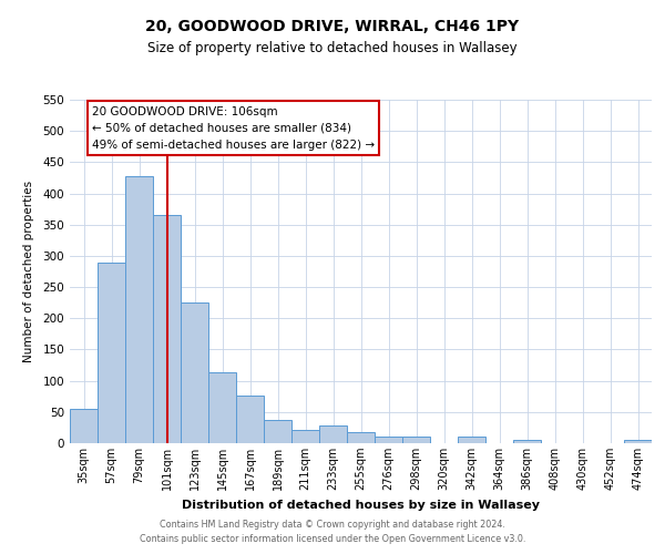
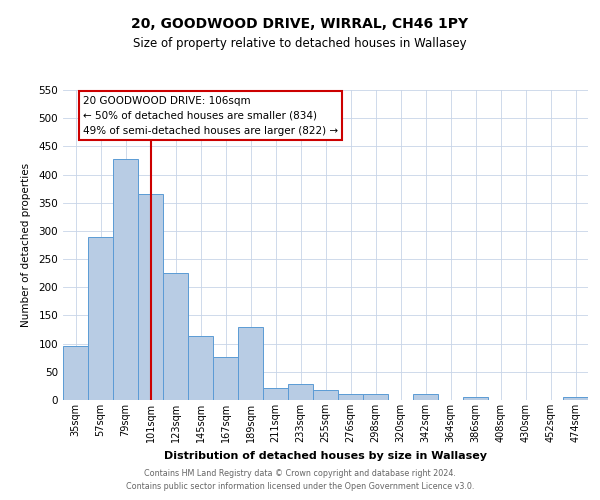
35sqm: 55 -> 96
189sqm: 38 -> 130
